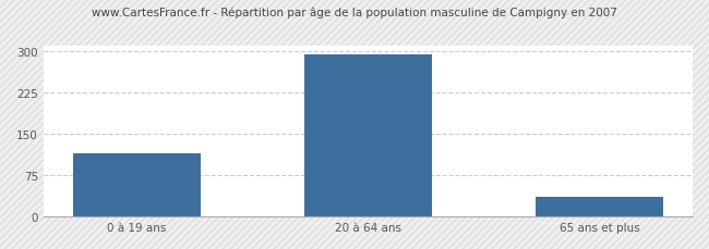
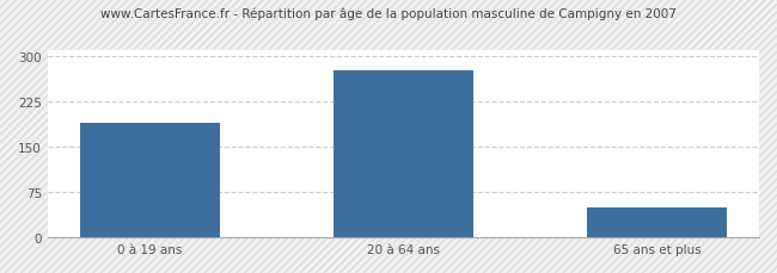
0 à 19 ans: 115 -> 190
20 à 64 ans: 293 -> 276
65 ans et plus: 35 -> 50
